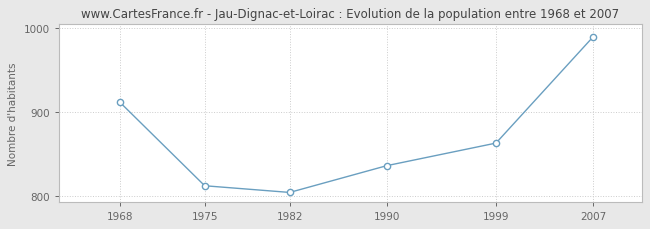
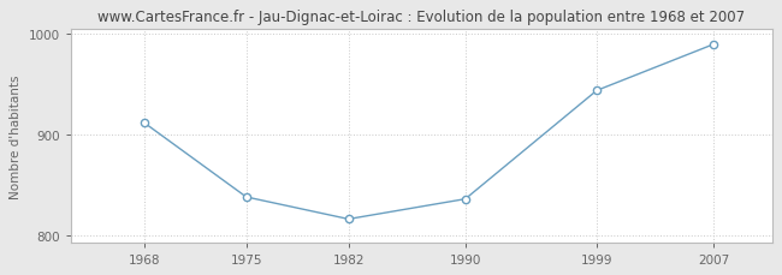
1975: 812 -> 838
1982: 804 -> 816
1999: 863 -> 944
